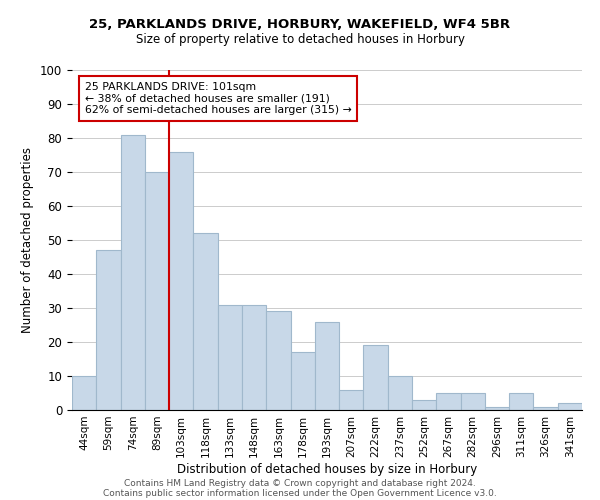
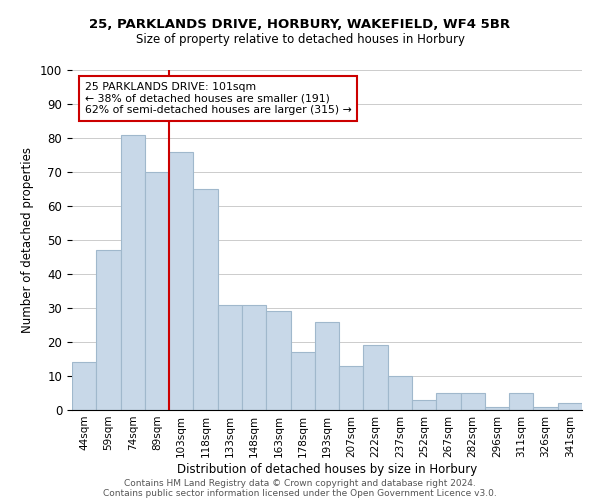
44sqm: 10 -> 14
118sqm: 52 -> 65
207sqm: 6 -> 13
